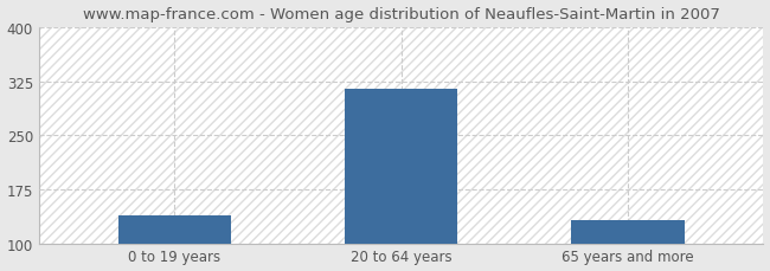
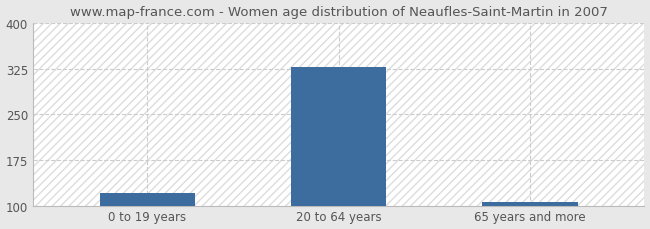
0 to 19 years: 138 -> 120
20 to 64 years: 314 -> 328
65 years and more: 132 -> 106
